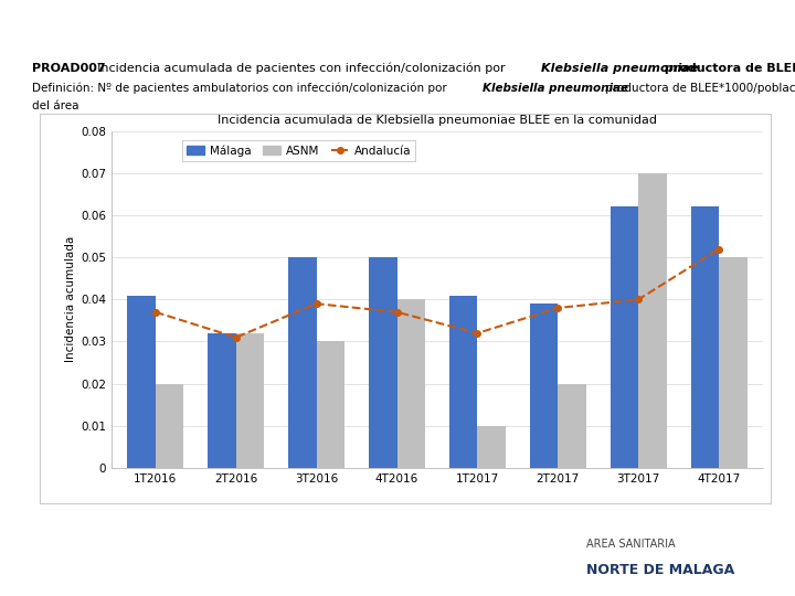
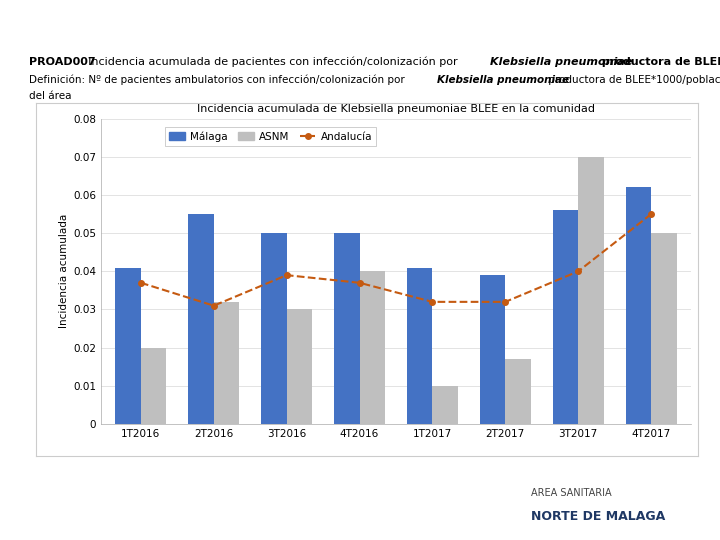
Málaga/2T2016: 0.032 -> 0.055
Andalucía/2T2017: 0.038 -> 0.032
ASNM/2T2017: 0.020 -> 0.017
Málaga/3T2017: 0.062 -> 0.056
Andalucía/4T2017: 0.052 -> 0.055
